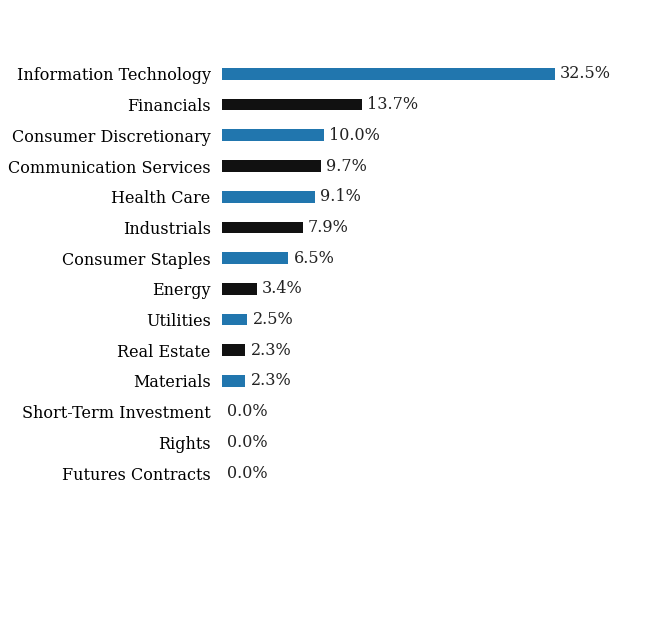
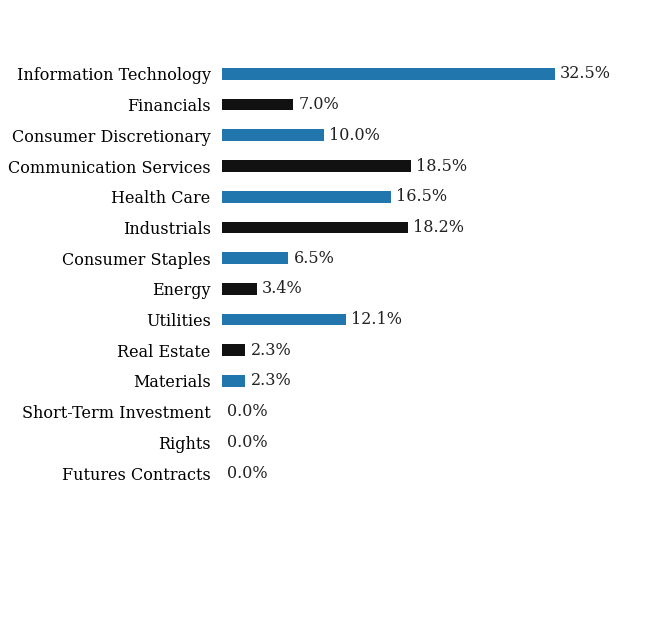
Financials: 13.7% -> 7.0%
Communication Services: 9.7% -> 18.5%
Health Care: 9.1% -> 16.5%
Industrials: 7.9% -> 18.2%
Utilities: 2.5% -> 12.1%
